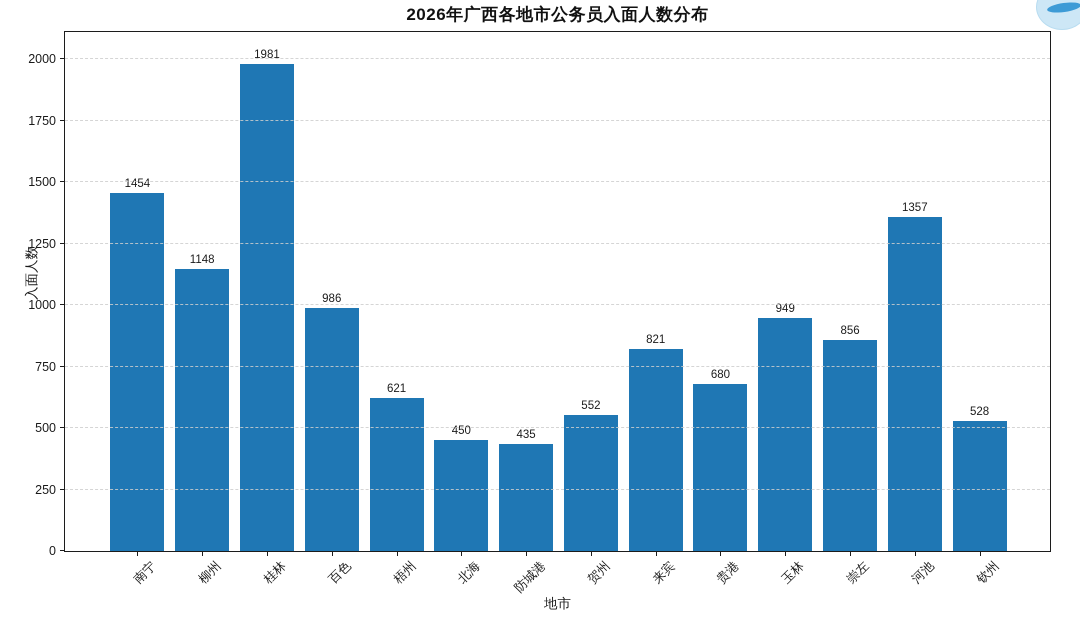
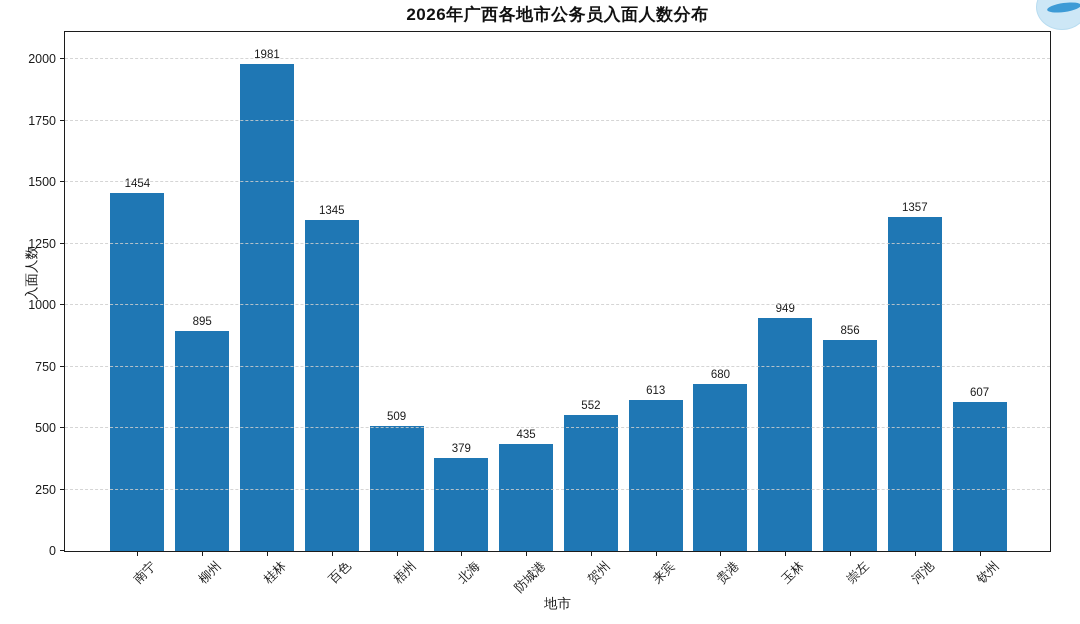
柳州: 1148 -> 895
百色: 986 -> 1345
梧州: 621 -> 509
北海: 450 -> 379
来宾: 821 -> 613
钦州: 528 -> 607
